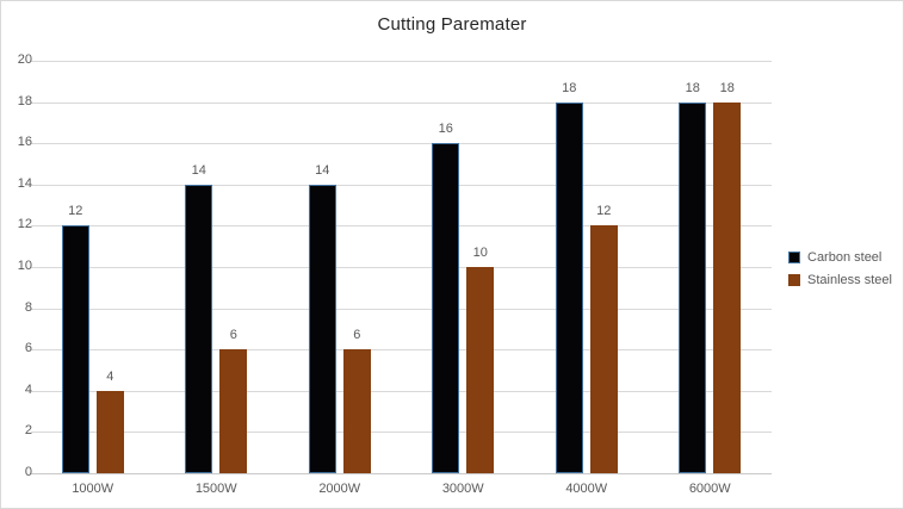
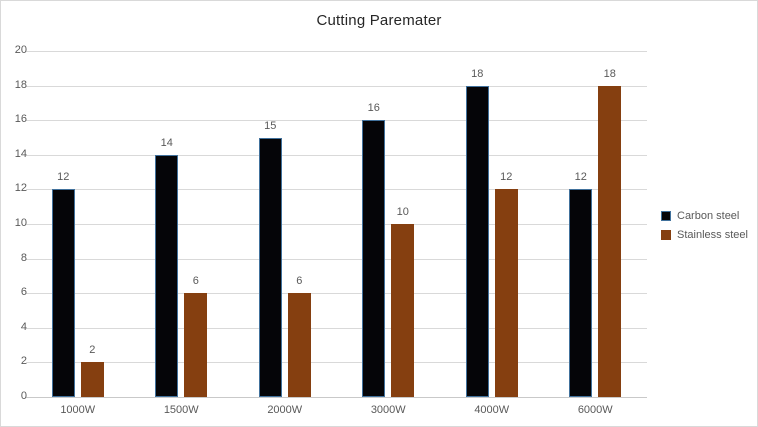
Stainless steel/1000W: 4 -> 2
Carbon steel/2000W: 14 -> 15
Carbon steel/6000W: 18 -> 12
